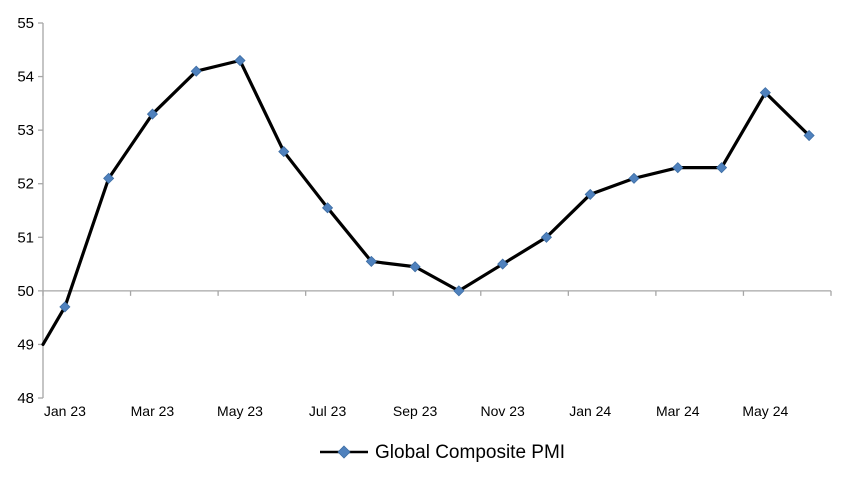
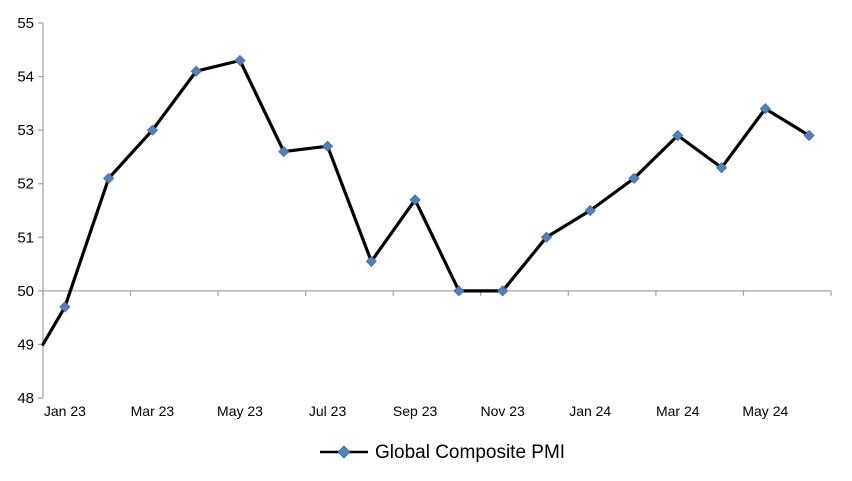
Mar 23: 53.3 -> 53.0
Jul 23: 51.5 -> 52.7
Sep 23: 50.5 -> 51.7
Nov 23: 50.5 -> 50.0
Jan 24: 51.8 -> 51.5
Mar 24: 52.3 -> 52.9
May 24: 53.7 -> 53.4
